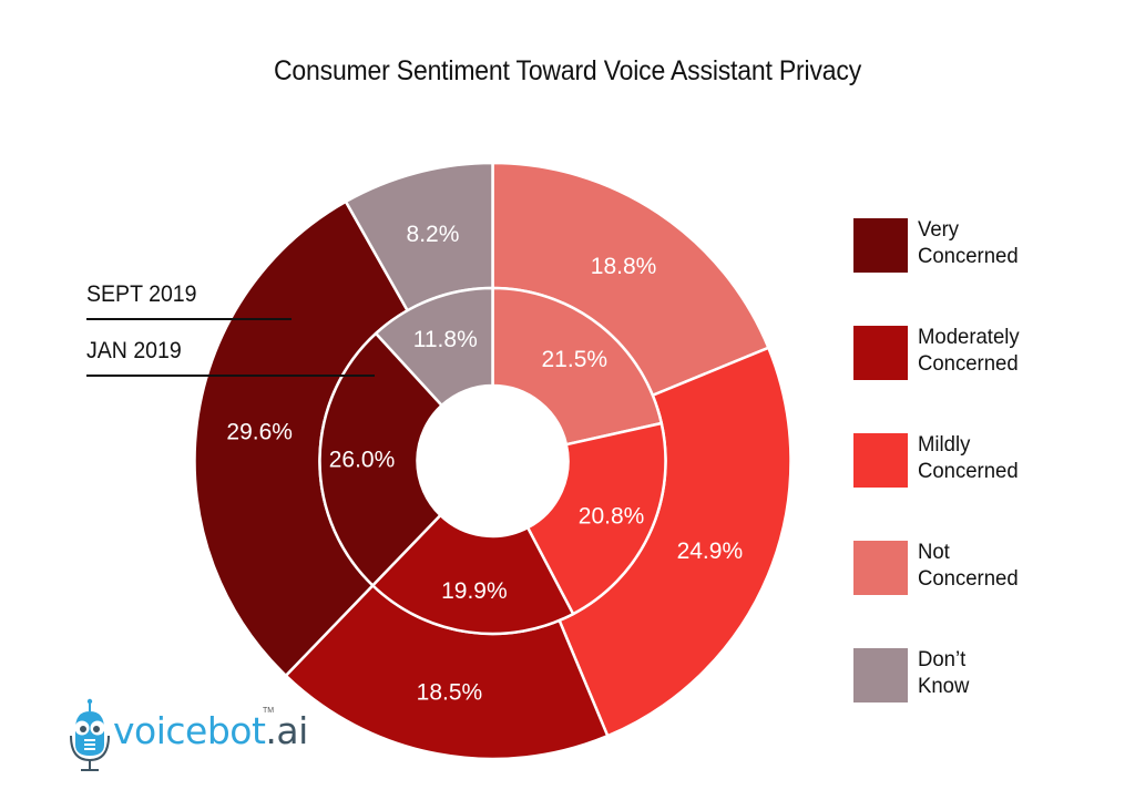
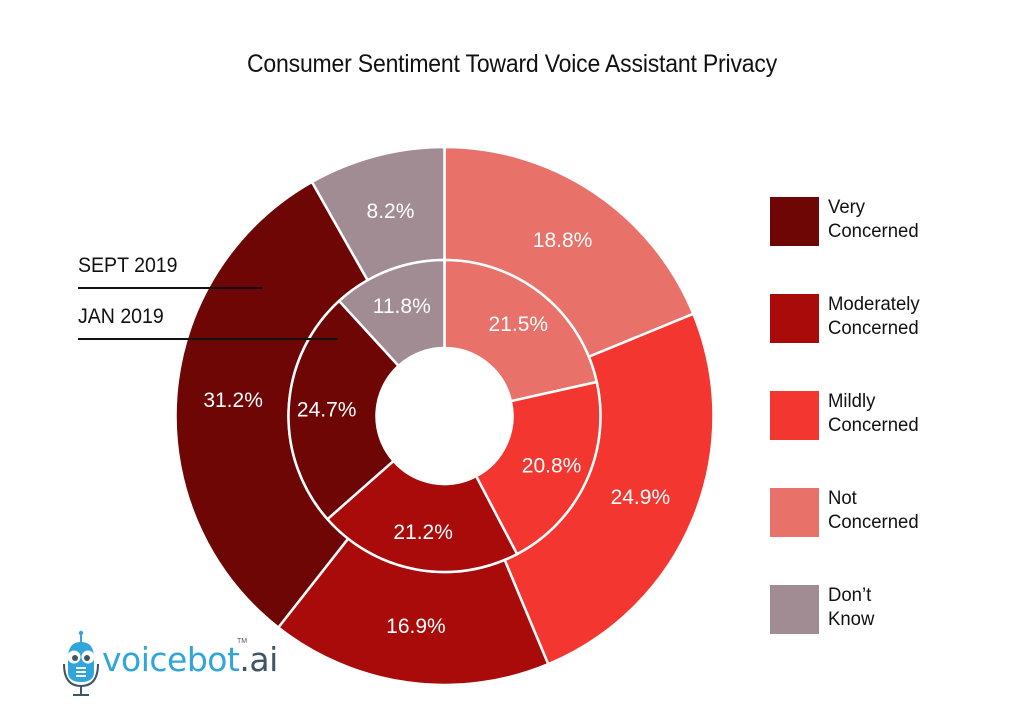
SEPT 2019/Moderately Concerned: 18.5% -> 16.9%
JAN 2019/Moderately Concerned: 19.9% -> 21.2%
SEPT 2019/Very Concerned: 29.6% -> 31.2%
JAN 2019/Very Concerned: 26.0% -> 24.7%
